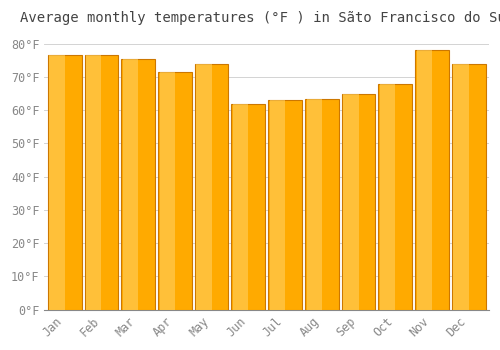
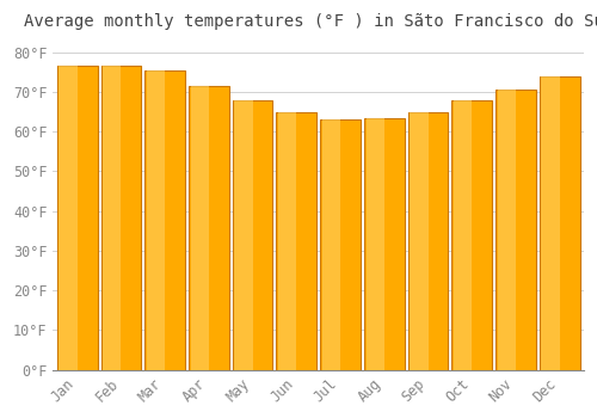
May: 74.0°F -> 68.0°F
Jun: 62.0°F -> 65.0°F
Nov: 78.0°F -> 70.5°F
